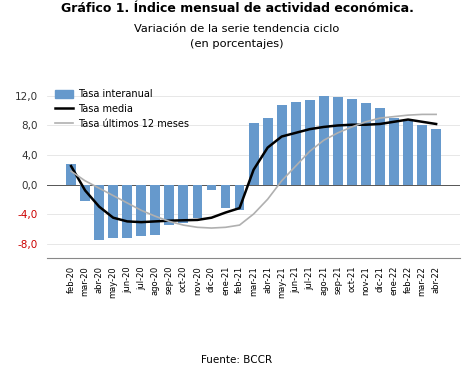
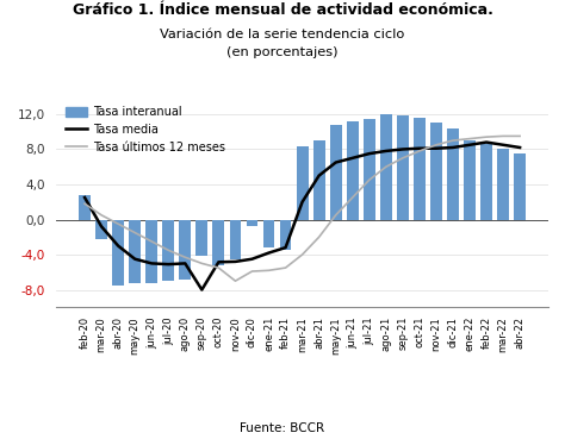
Tasa interanual/sep-20: -5,5 -> -4,2
Tasa media/sep-20: -4,9 -> -8,0
Tasa últimos 12 meses/nov-20: -5,8 -> -7,0
